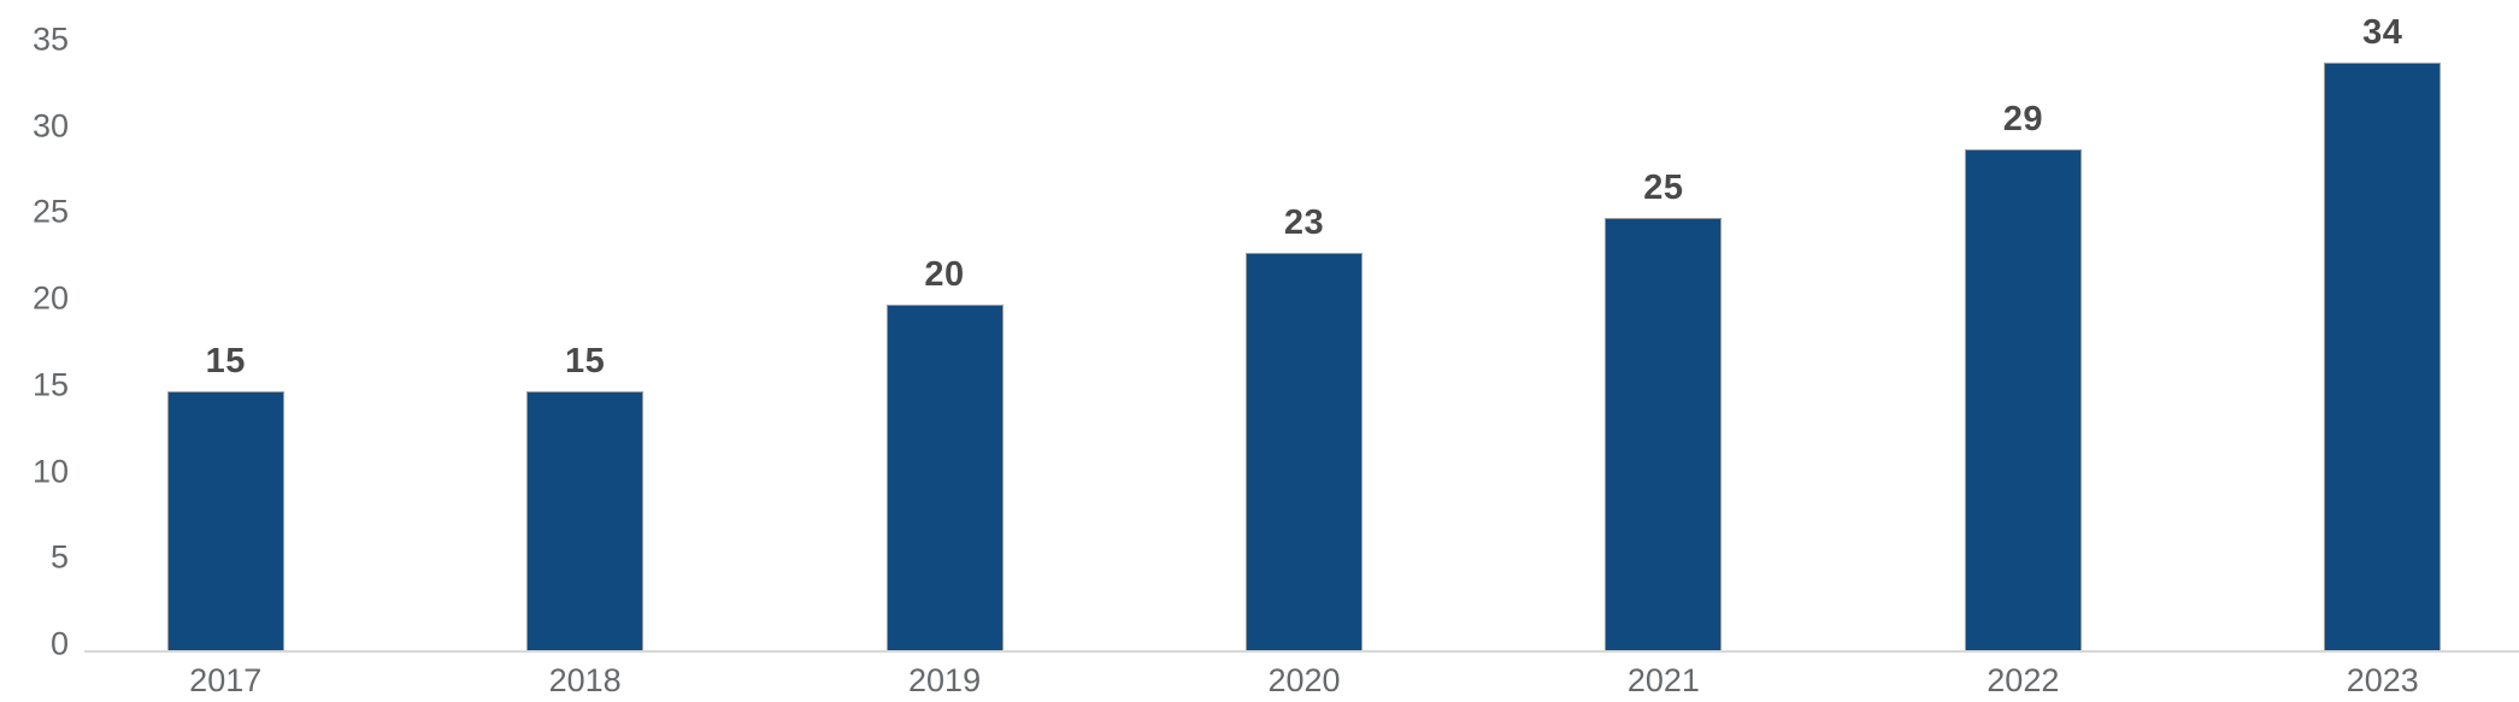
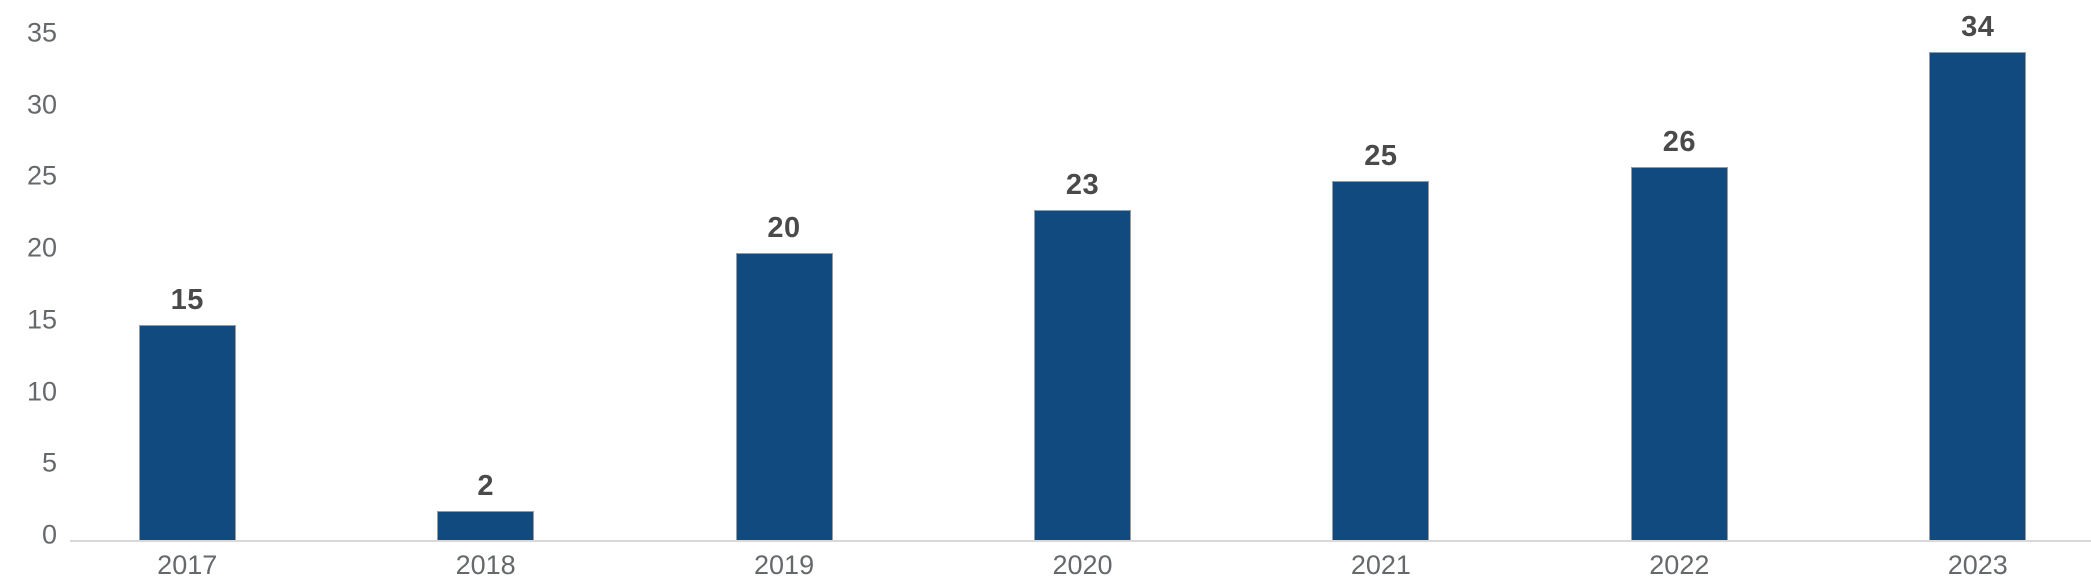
2018: 15 -> 2
2022: 29 -> 26
